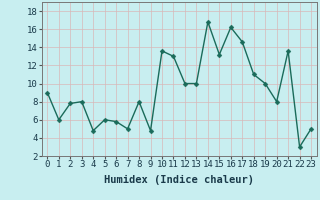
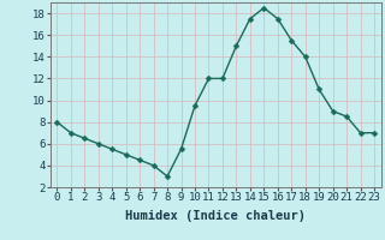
0: 9.0 -> 8.0
1: 6.0 -> 7.0
2: 7.8 -> 6.5
3: 8.0 -> 6.0
4: 4.8 -> 5.5
5: 6.0 -> 5.0
6: 5.8 -> 4.5
7: 5.0 -> 4.0
8: 8.0 -> 3.0
9: 4.8 -> 5.5
10: 13.6 -> 9.5
11: 13.0 -> 12.0
12: 10.0 -> 12.0
13: 10.0 -> 15.0
14: 16.8 -> 17.5
15: 13.2 -> 18.5
16: 16.2 -> 17.5
17: 14.6 -> 15.5
18: 11.0 -> 14.0
19: 10.0 -> 11.0
20: 8.0 -> 9.0
21: 13.6 -> 8.5
22: 3.0 -> 7.0
23: 5.0 -> 7.0
